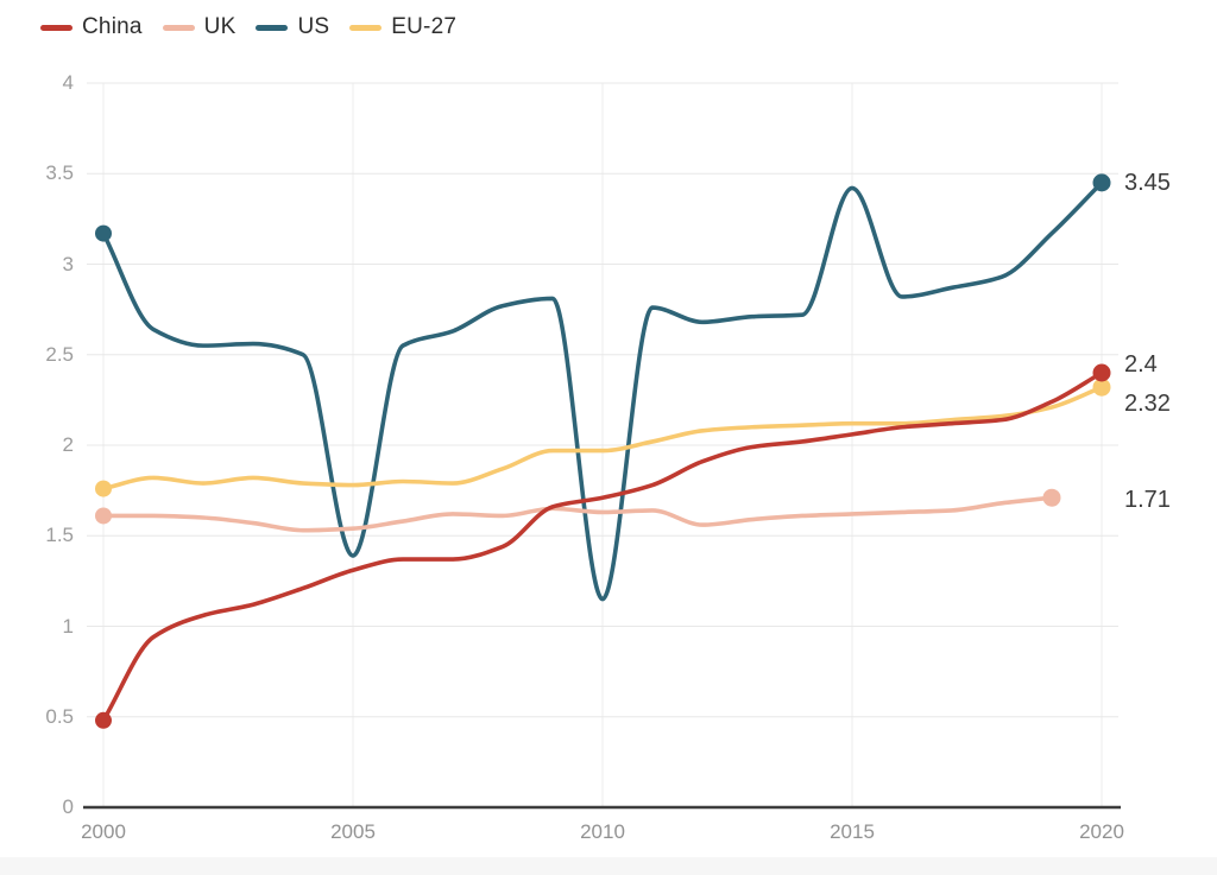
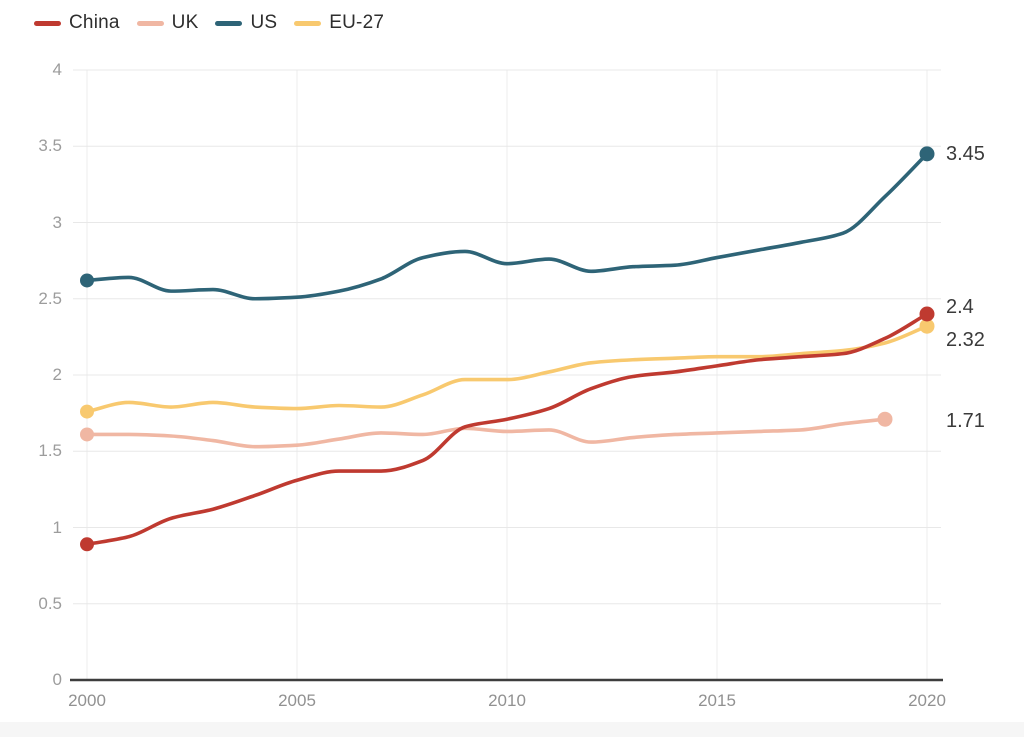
China/2000: 0.48 -> 0.89
US/2000: 3.17 -> 2.62
US/2005: 1.39 -> 2.51
US/2010: 1.15 -> 2.73
US/2015: 3.42 -> 2.77
